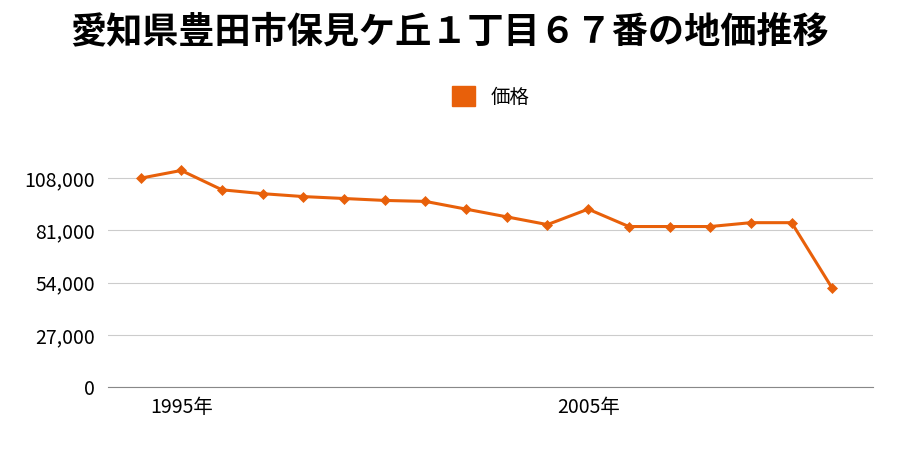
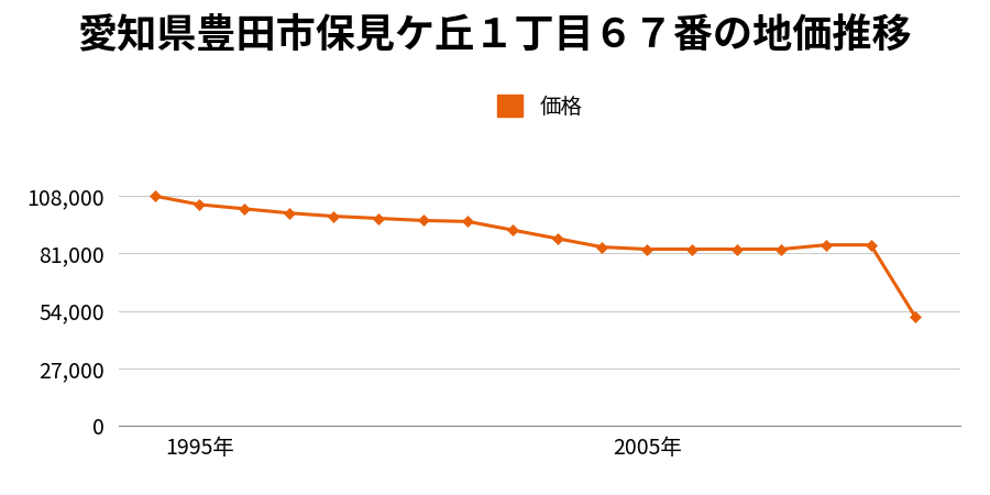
1995年: 112,000 -> 104,000
2005年: 92,000 -> 83,000
